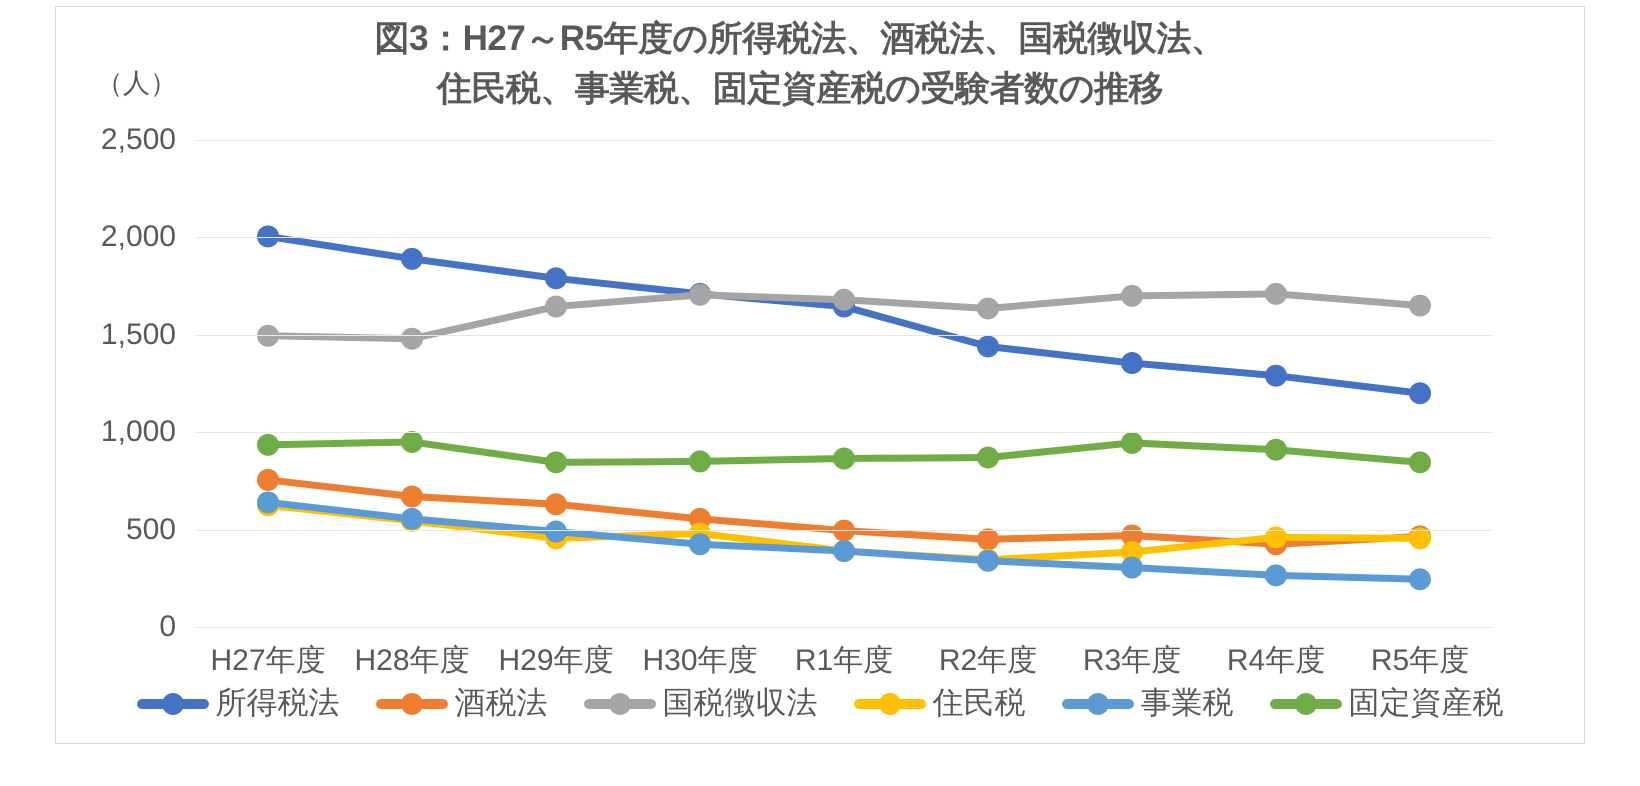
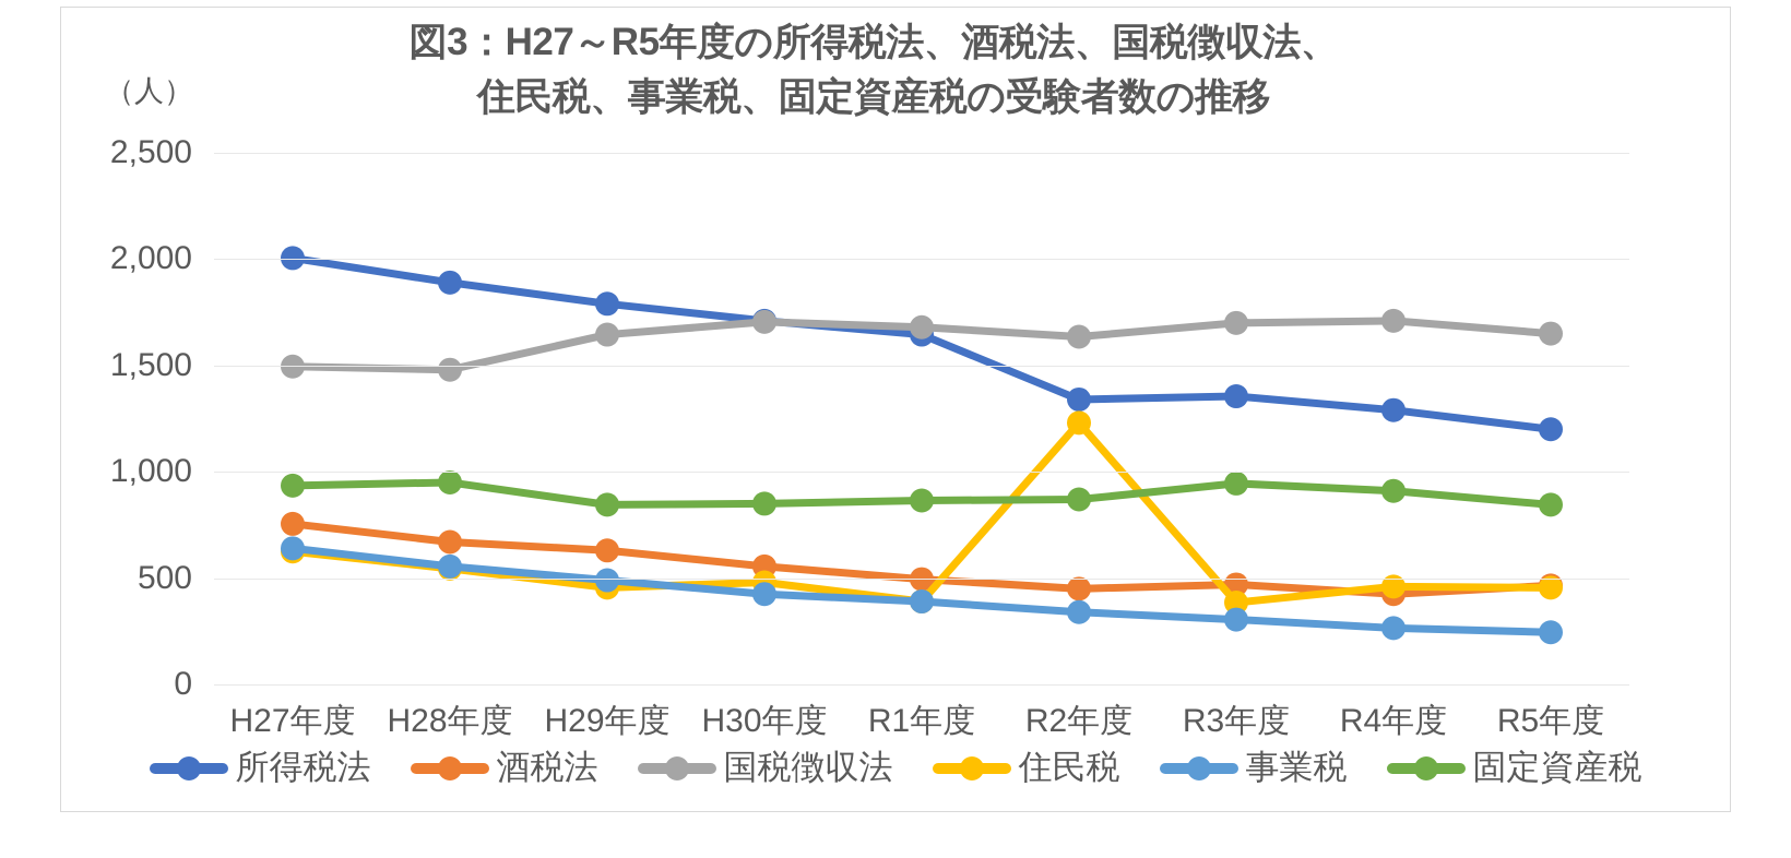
所得税法/R2年度: 1440 -> 1340
住民税/R2年度: 340 -> 1230
